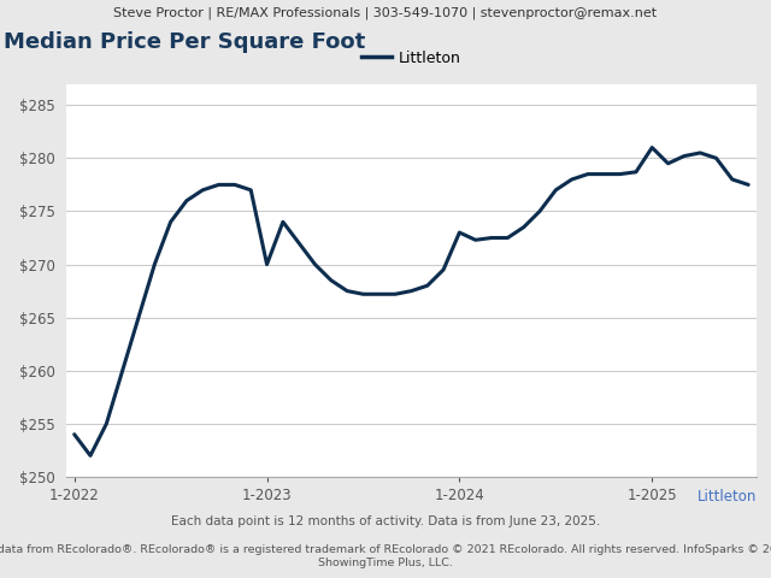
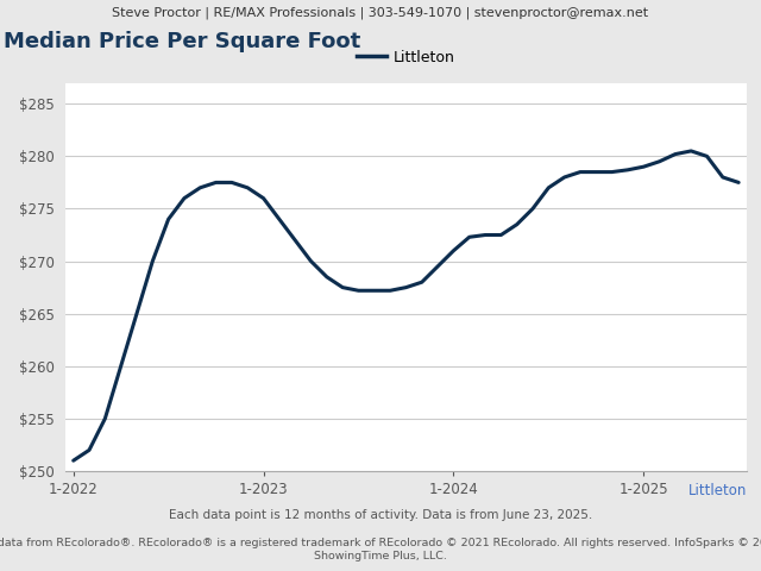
1-2022: $254.0 -> $251.0
1-2023: $270.0 -> $276.0
1-2024: $273.0 -> $271.0
1-2025: $281.0 -> $279.0
